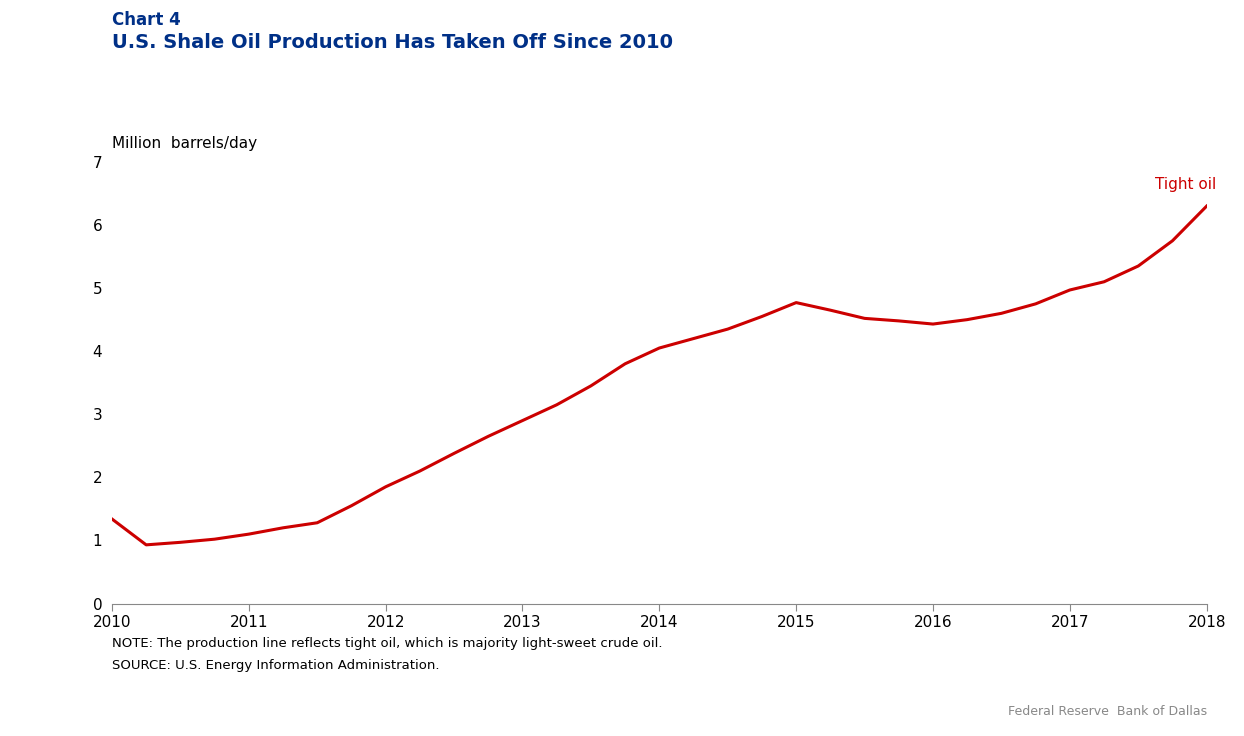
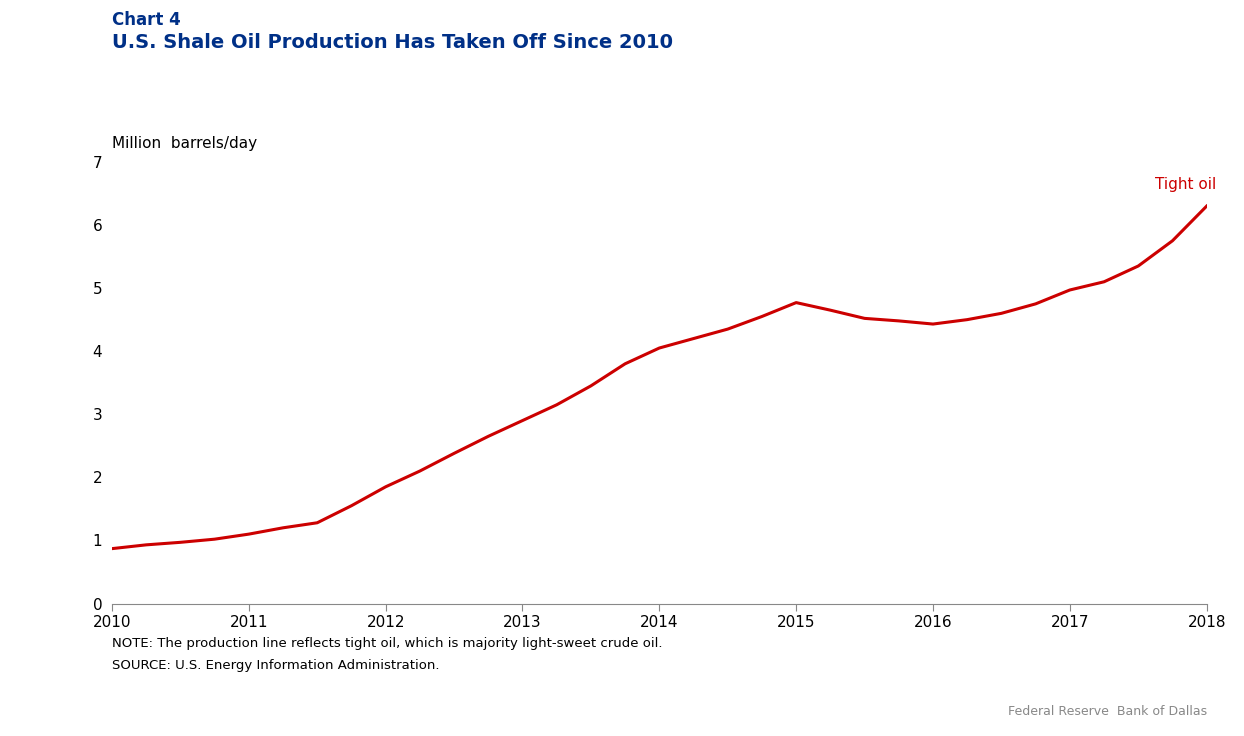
2010: 1.34 -> 0.87
